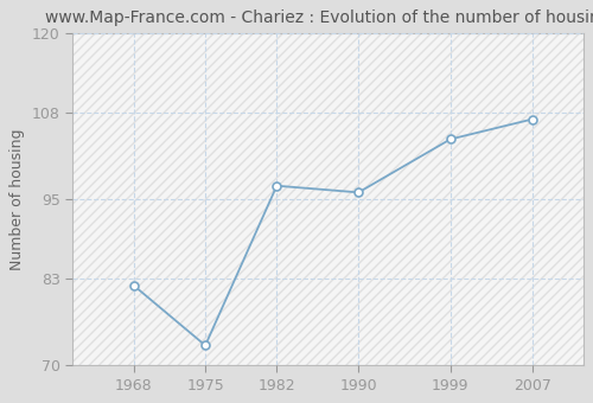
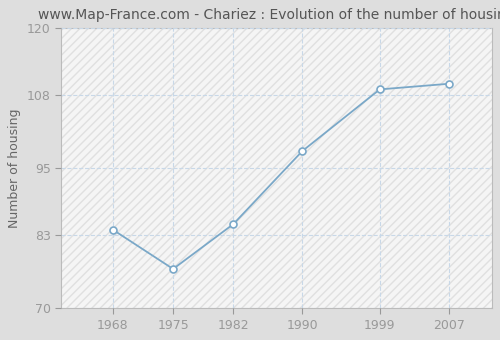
1968: 82 -> 84
1975: 73 -> 77
1982: 97 -> 85
1990: 96 -> 98
1999: 104 -> 109
2007: 107 -> 110
